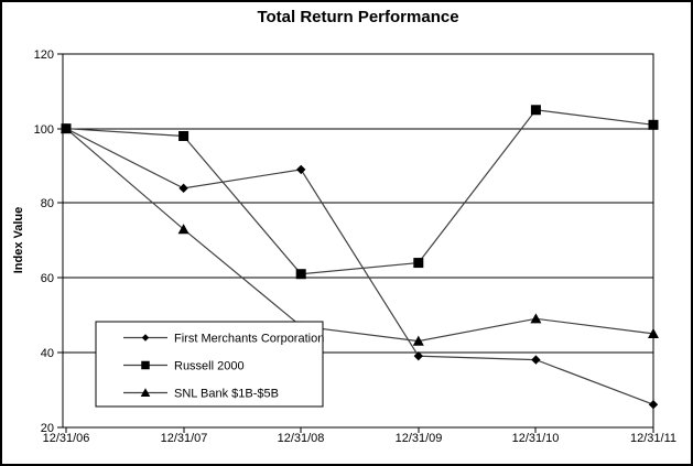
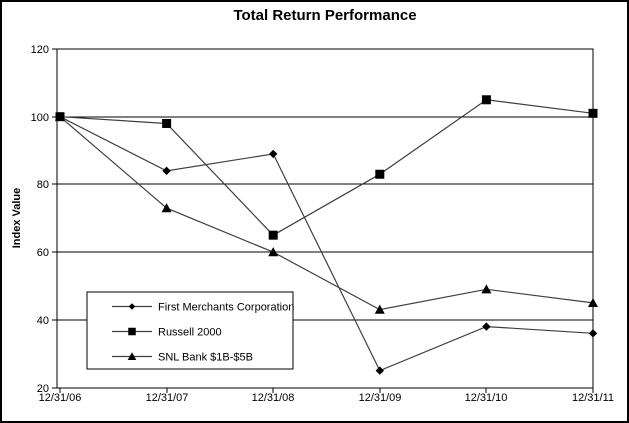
Russell 2000/12/31/08: 61 -> 65
SNL Bank $1B-$5B/12/31/08: 47 -> 60
First Merchants Corporation/12/31/09: 39 -> 25
Russell 2000/12/31/09: 64 -> 83
First Merchants Corporation/12/31/11: 26 -> 36
